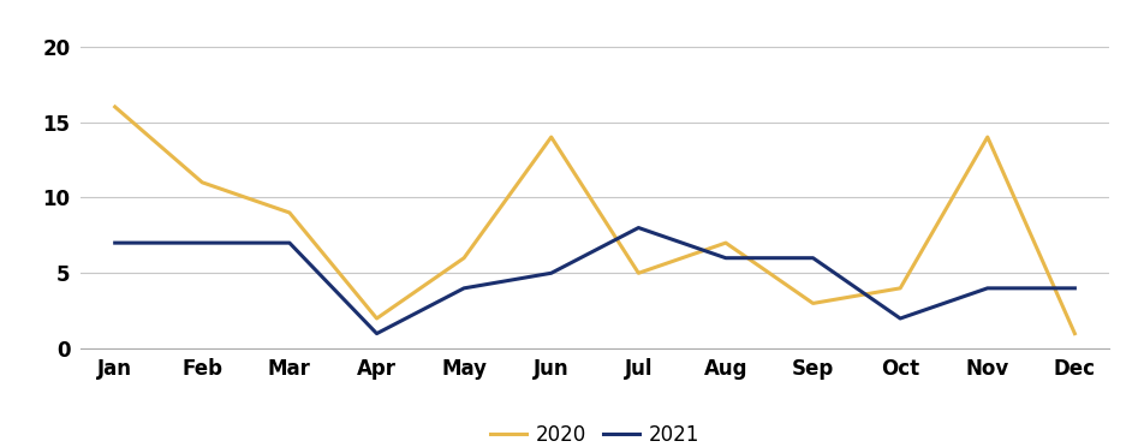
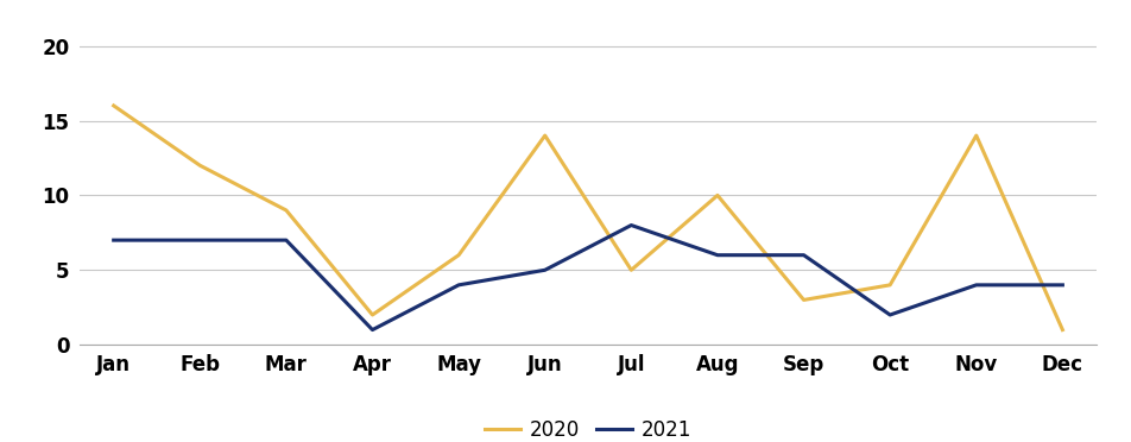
2020/Feb: 11 -> 12
2020/Aug: 7 -> 10
